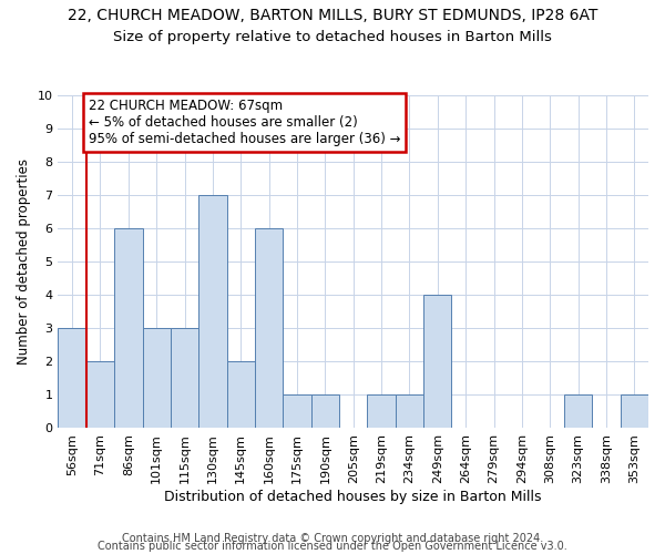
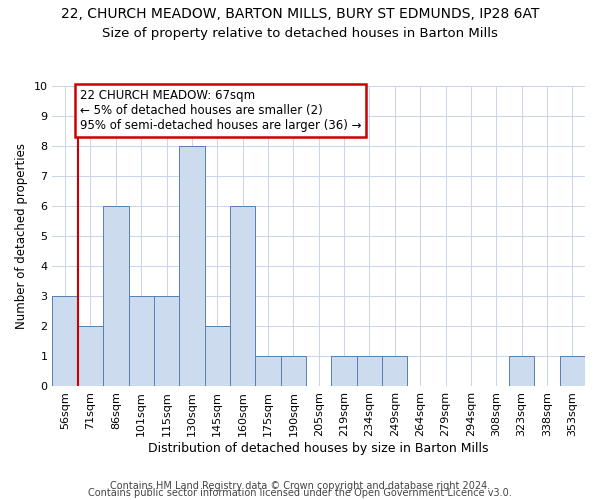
130sqm: 7 -> 8
249sqm: 4 -> 1
